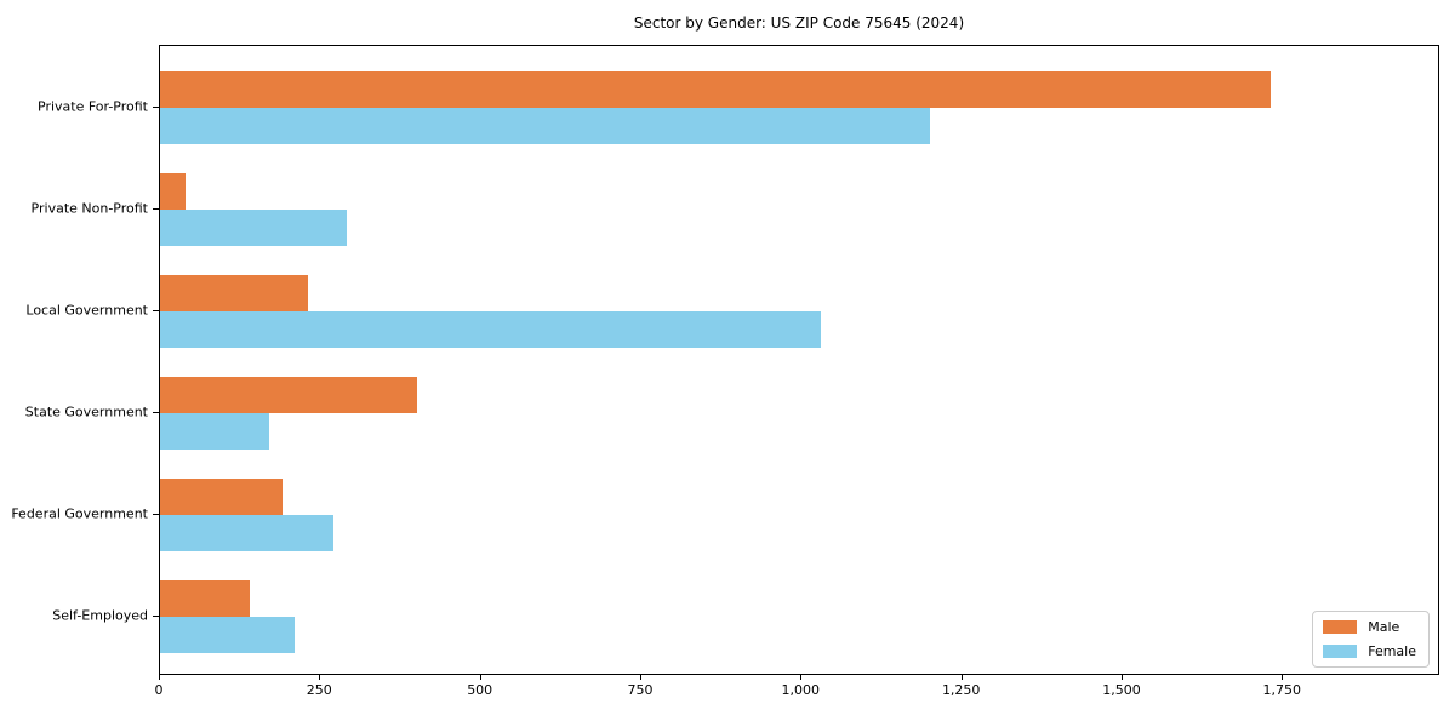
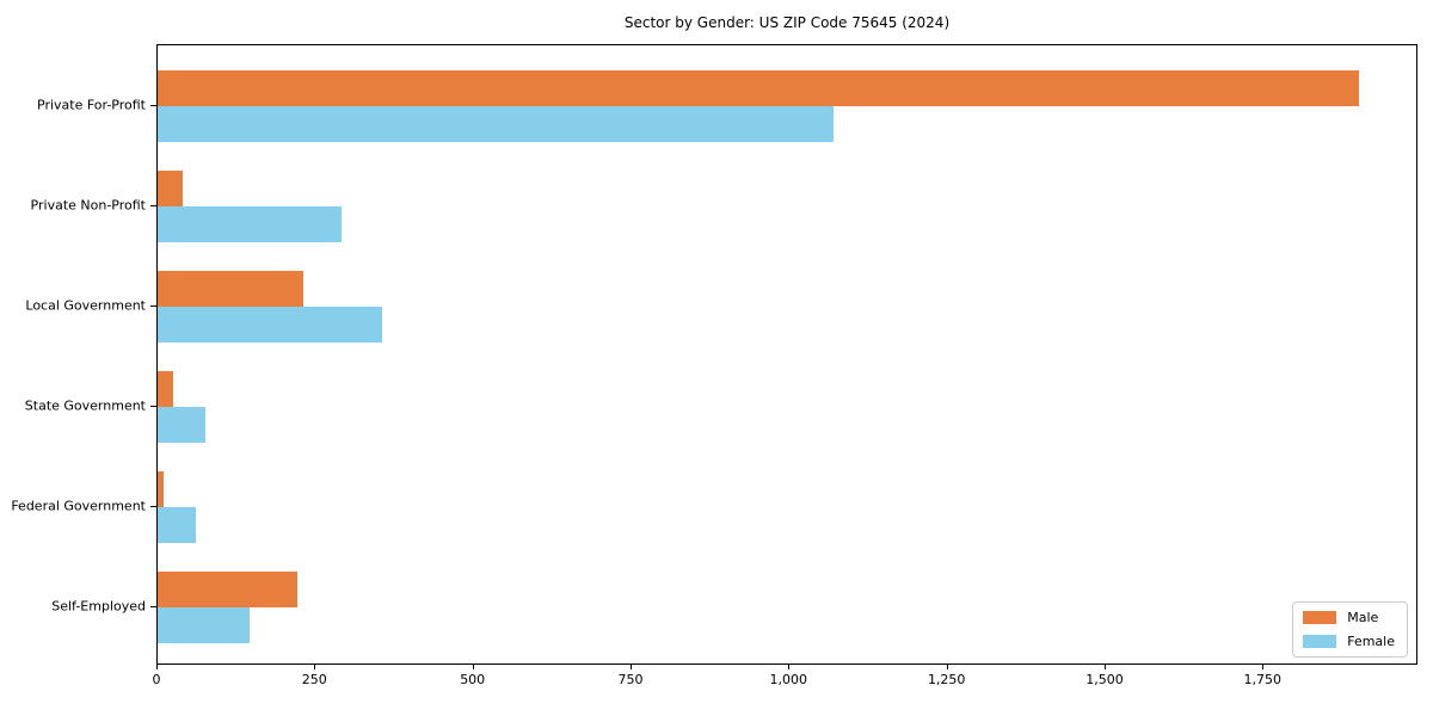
Male/Private For-Profit: 1730 -> 1900
Female/Private For-Profit: 1200 -> 1070
Female/Local Government: 1030 -> 360
Male/State Government: 400 -> 20
Female/State Government: 170 -> 80
Male/Federal Government: 190 -> 10
Female/Federal Government: 270 -> 60
Male/Self-Employed: 140 -> 220
Female/Self-Employed: 210 -> 140
